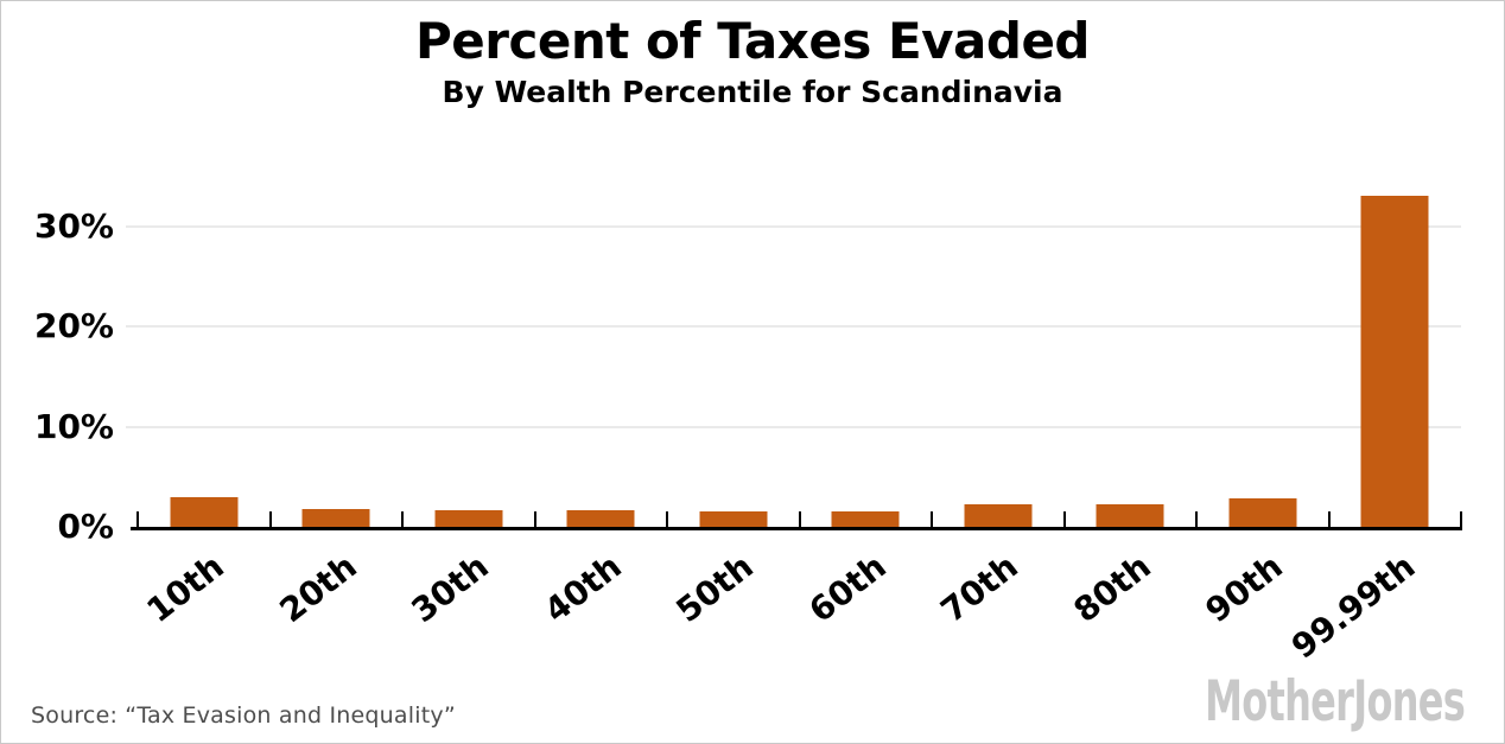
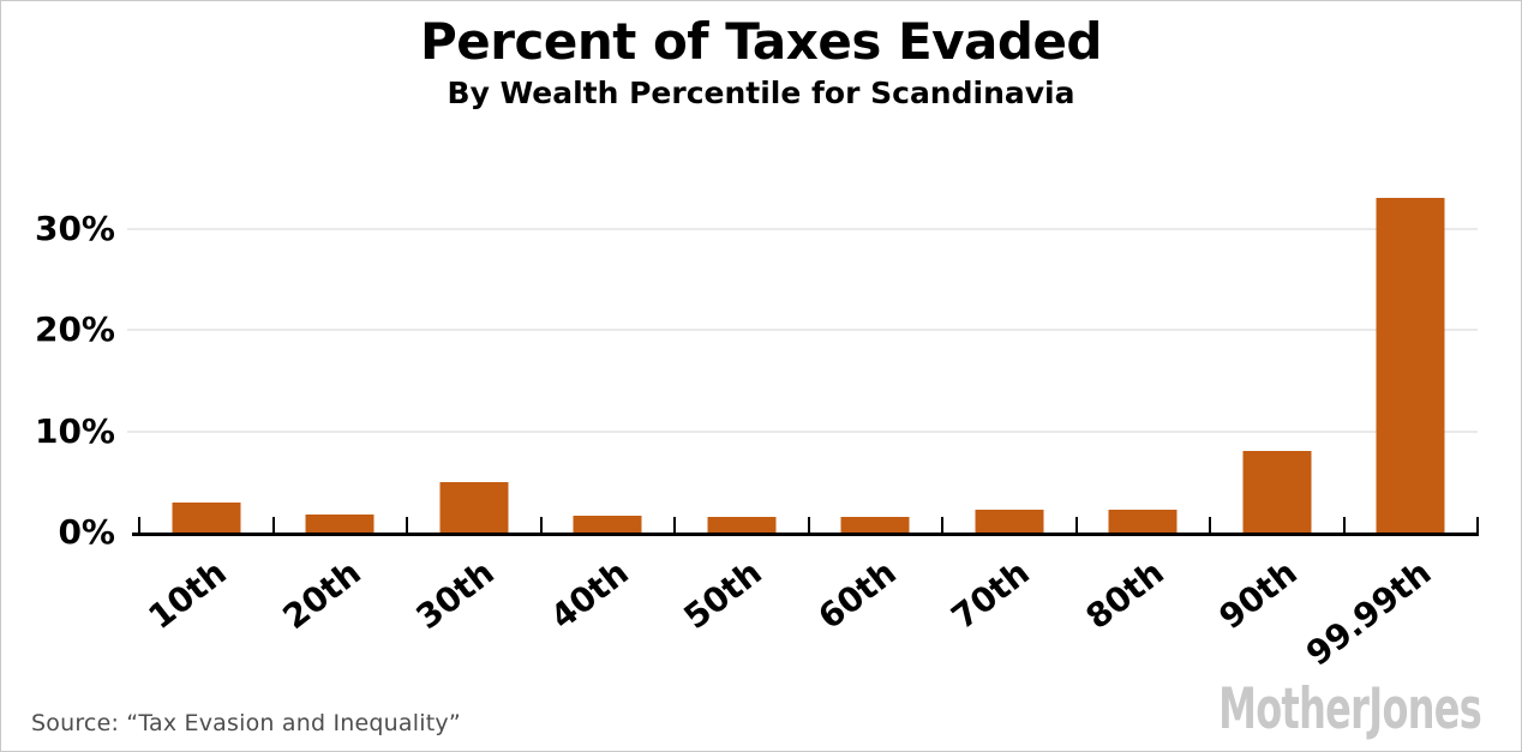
30th: 2% -> 5%
90th: 3% -> 8%
